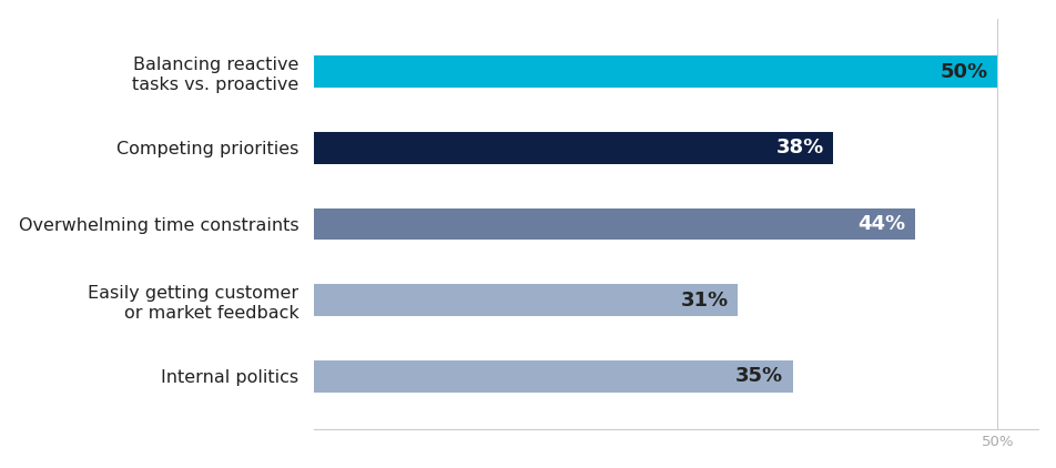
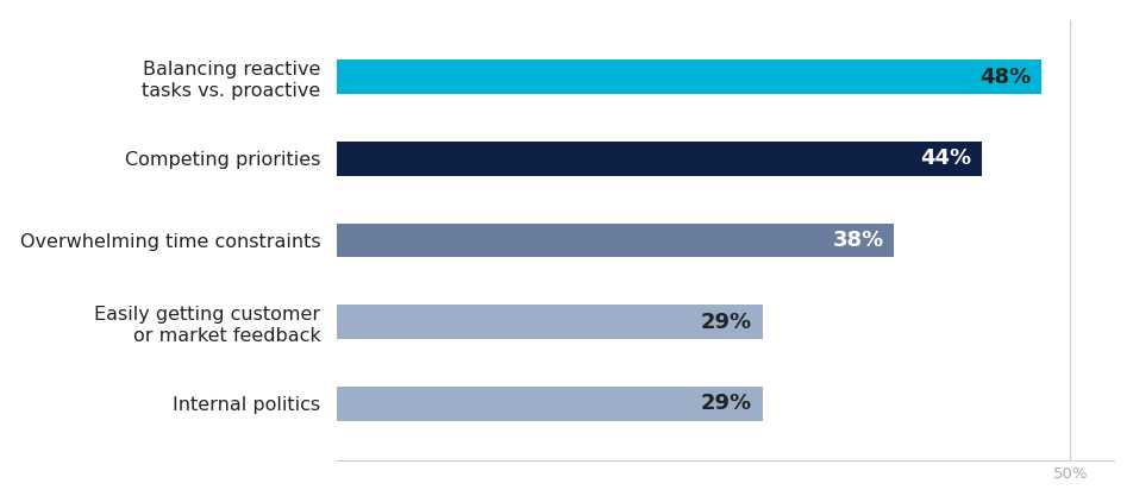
Balancing reactive tasks vs. proactive: 50% -> 48%
Competing priorities: 38% -> 44%
Overwhelming time constraints: 44% -> 38%
Easily getting customer or market feedback: 31% -> 29%
Internal politics: 35% -> 29%
